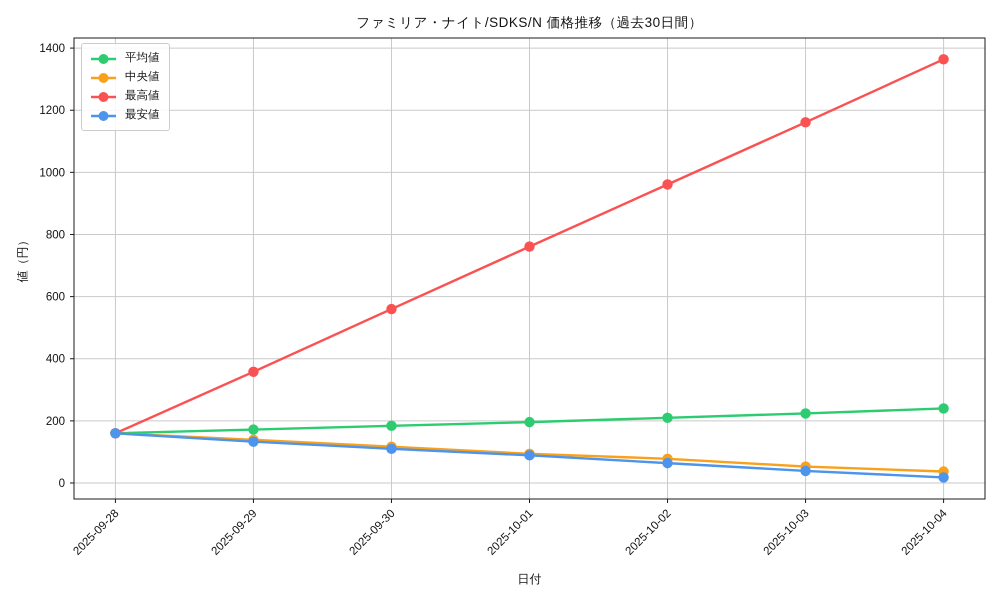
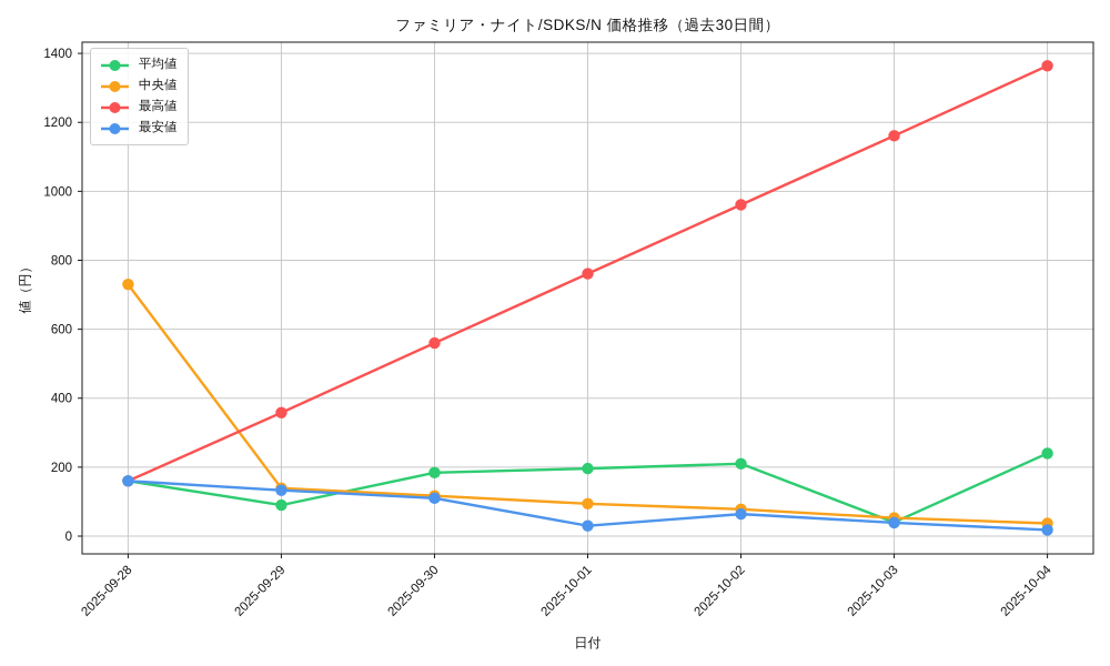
中央値/2025-09-28: 160 -> 730
平均値/2025-09-29: 170 -> 90
最安値/2025-10-01: 90 -> 30
平均値/2025-10-03: 220 -> 40
